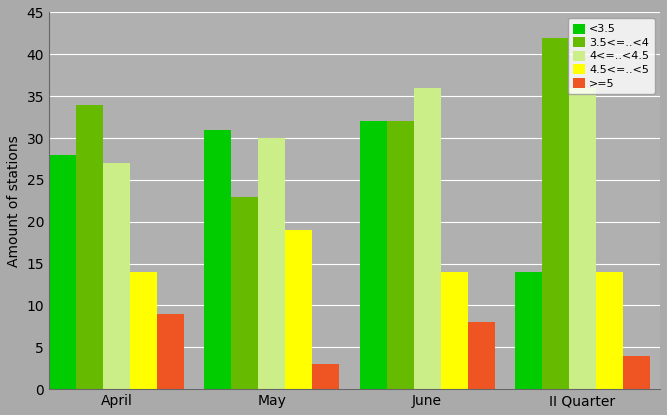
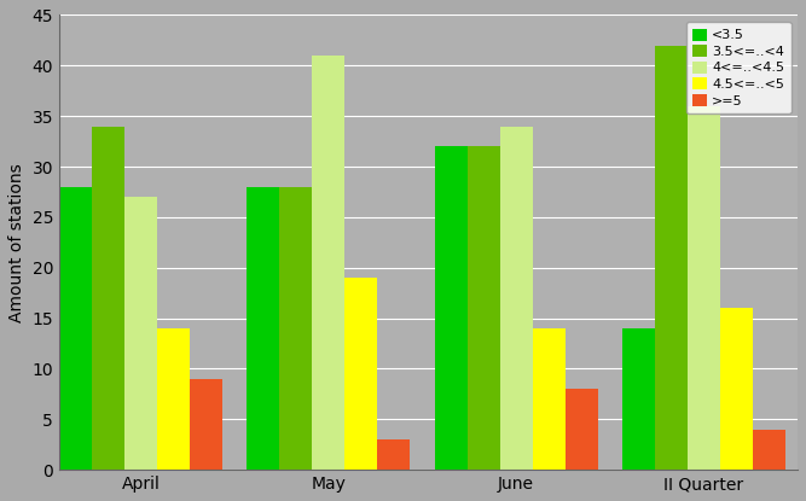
<3.5/May: 31 -> 28
3.5<=..<4/May: 23 -> 28
4<=..<4.5/May: 30 -> 41
4<=..<4.5/June: 36 -> 34
4.5<=..<5/II Quarter: 14 -> 16
